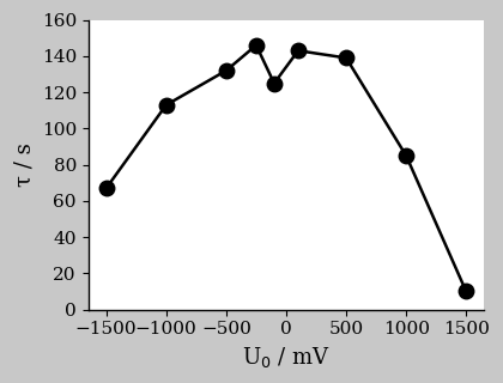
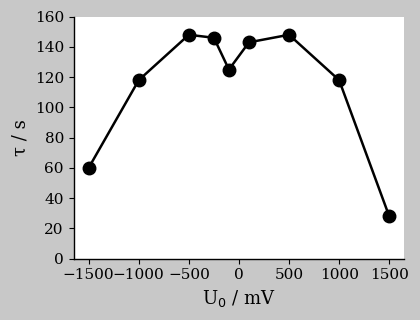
−1500: 67 -> 60
−1000: 113 -> 118
−500: 132 -> 148
500: 139 -> 148
1000: 85 -> 118
1500: 10 -> 28
